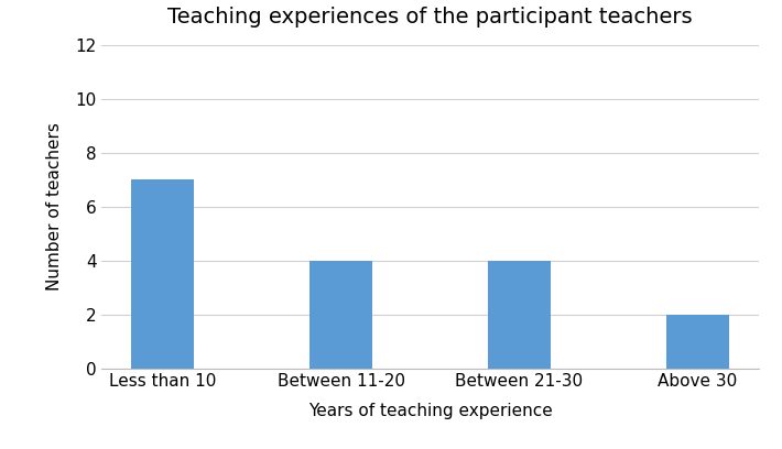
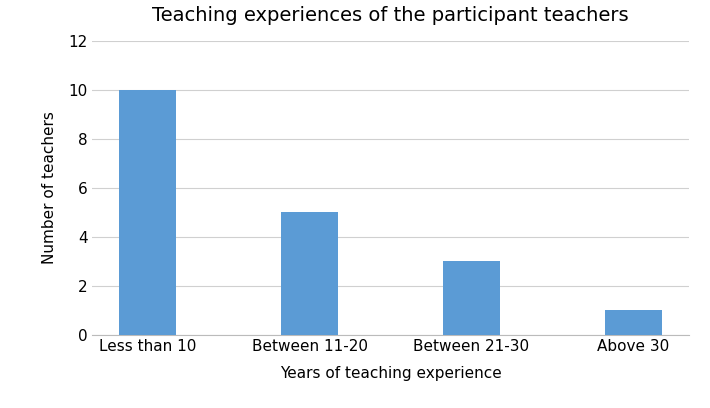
Less than 10: 7 -> 10
Between 11-20: 4 -> 5
Between 21-30: 4 -> 3
Above 30: 2 -> 1
